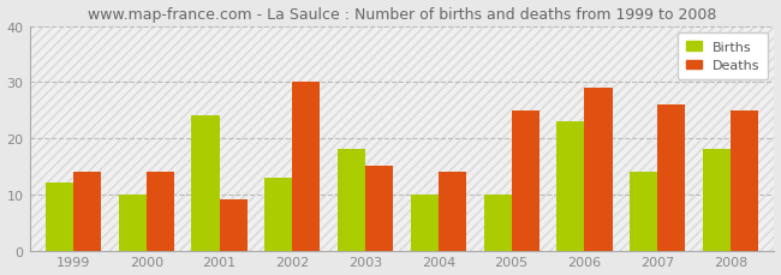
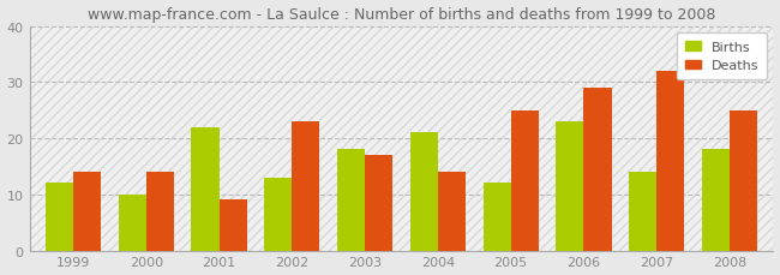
Births/2001: 24 -> 22
Deaths/2002: 30 -> 23
Deaths/2003: 15 -> 17
Births/2004: 10 -> 21
Births/2005: 10 -> 12
Deaths/2007: 26 -> 32
